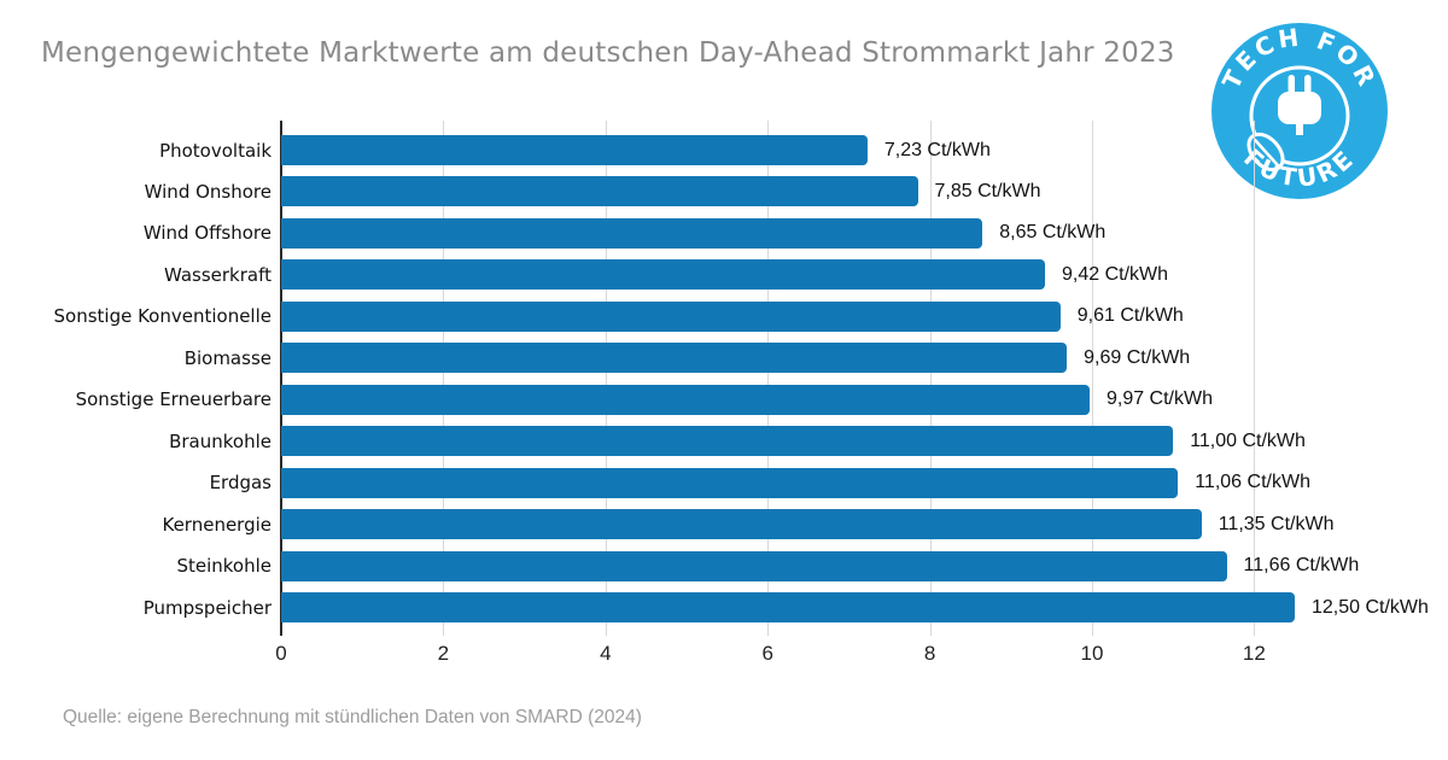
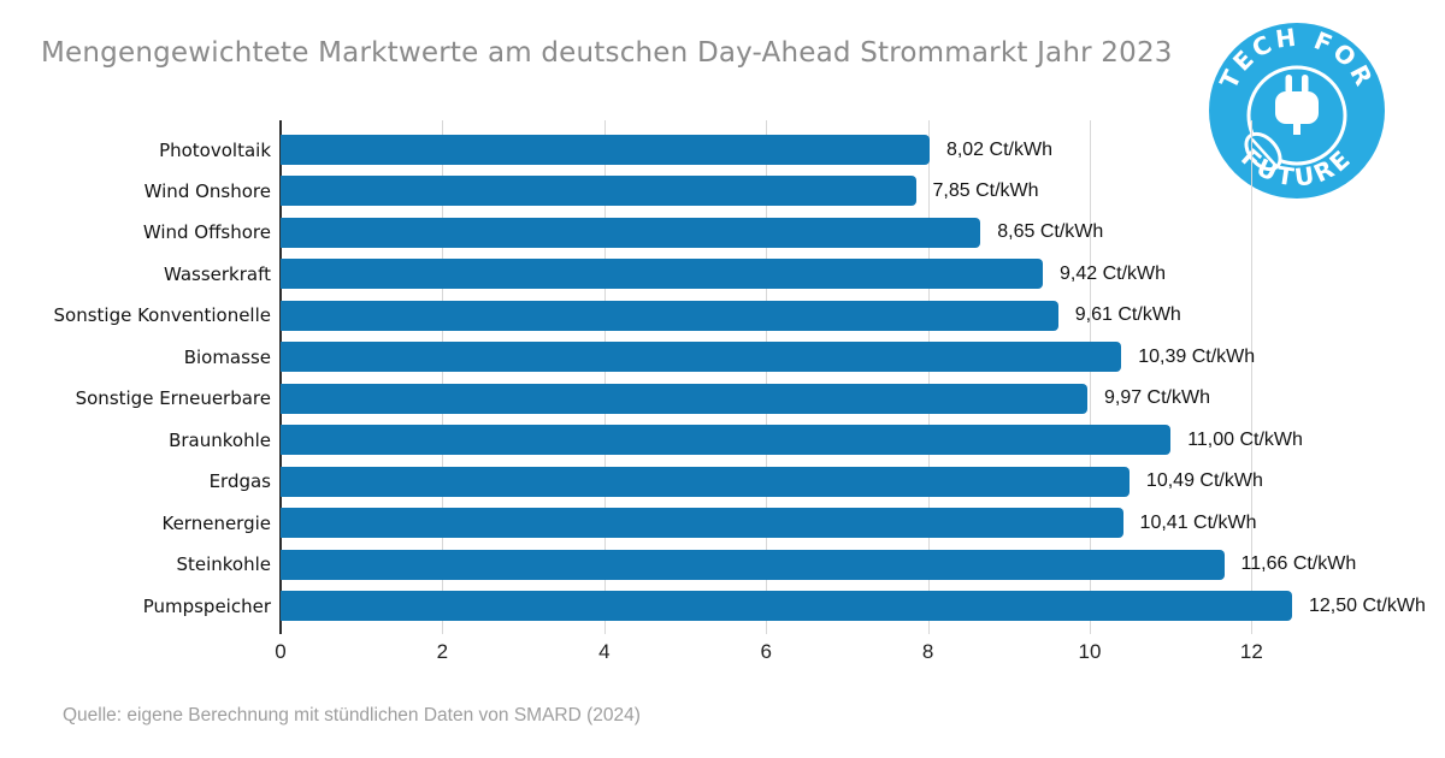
Photovoltaik: 7,23 -> 8,02
Biomasse: 9,69 -> 10,39
Erdgas: 11,06 -> 10,49
Kernenergie: 11,35 -> 10,41
